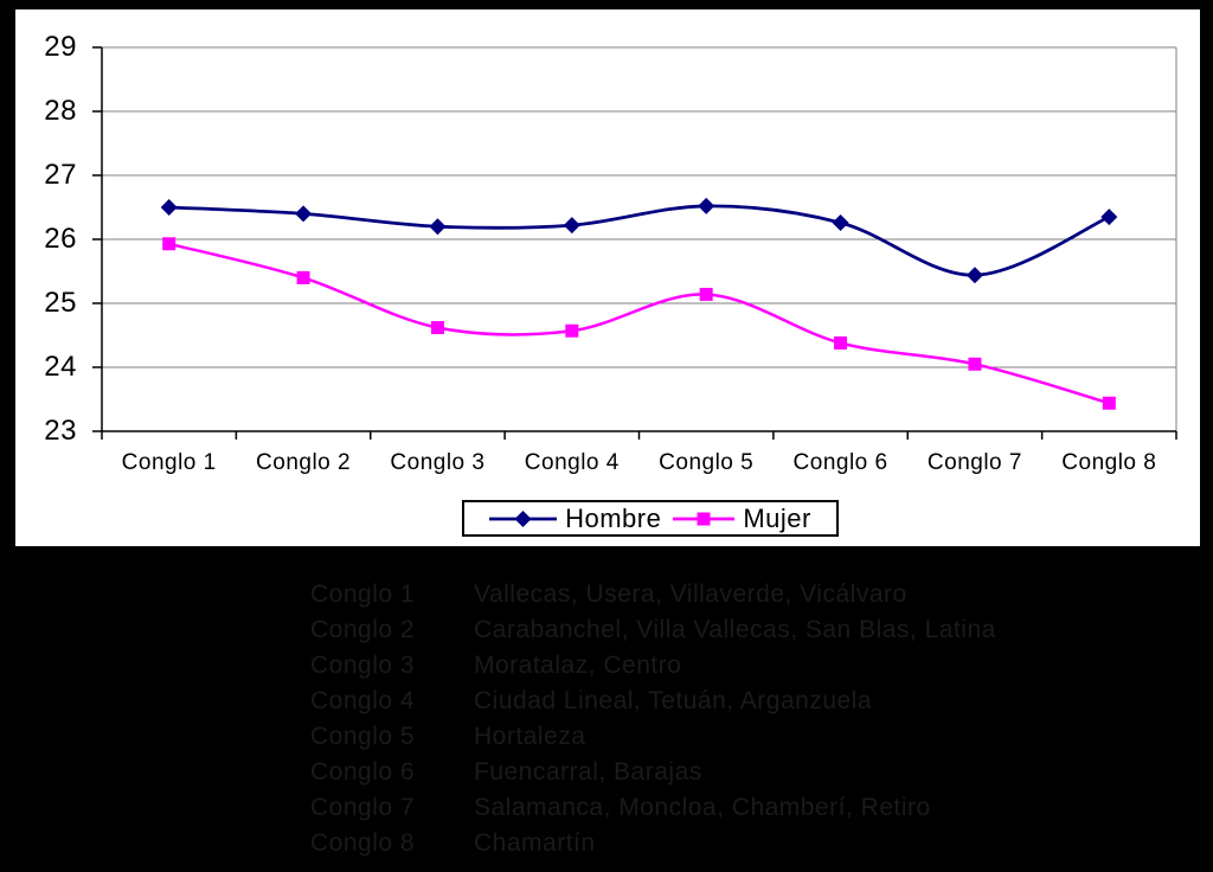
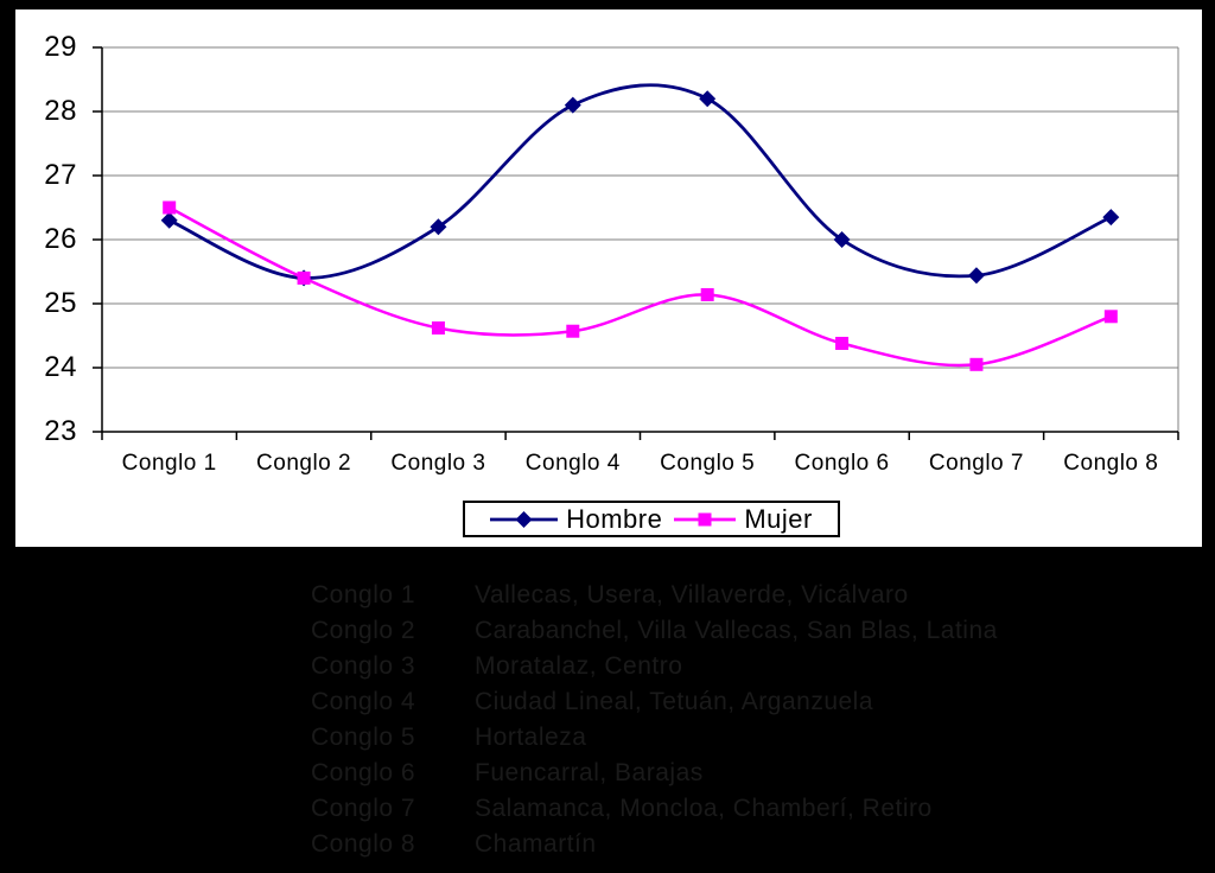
Hombre/Conglo 1: 26.5 -> 26.3
Mujer/Conglo 1: 25.9 -> 26.5
Hombre/Conglo 2: 26.4 -> 25.4
Hombre/Conglo 4: 26.2 -> 28.1
Hombre/Conglo 5: 26.5 -> 28.2
Hombre/Conglo 6: 26.3 -> 26.0
Mujer/Conglo 8: 23.4 -> 24.8
